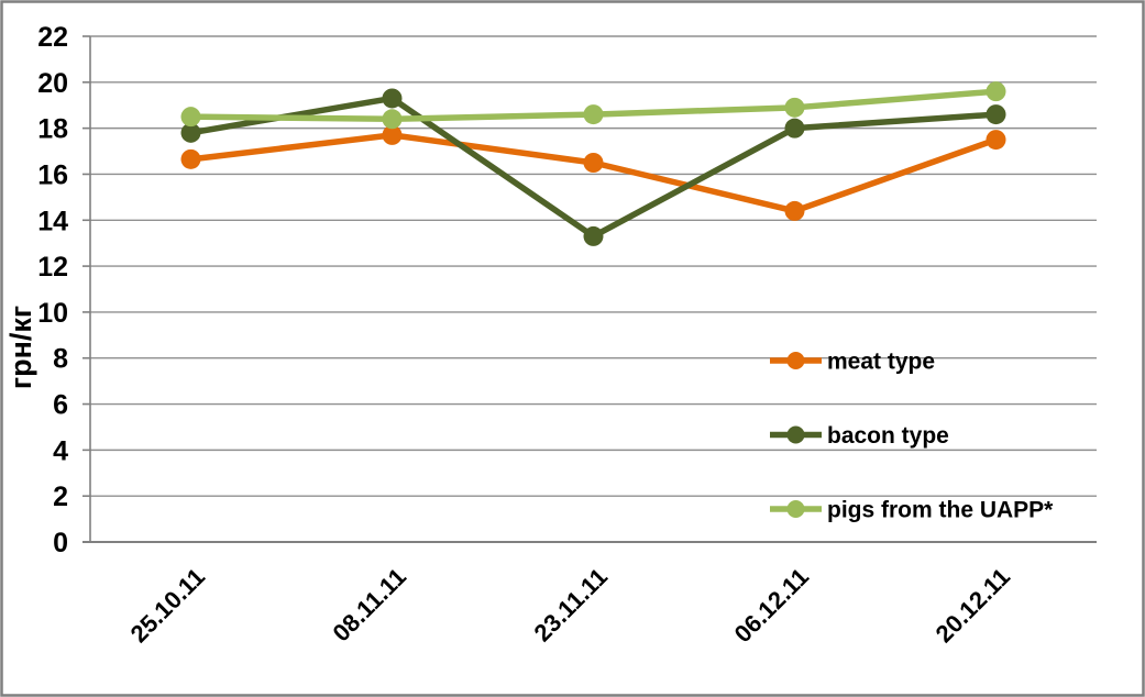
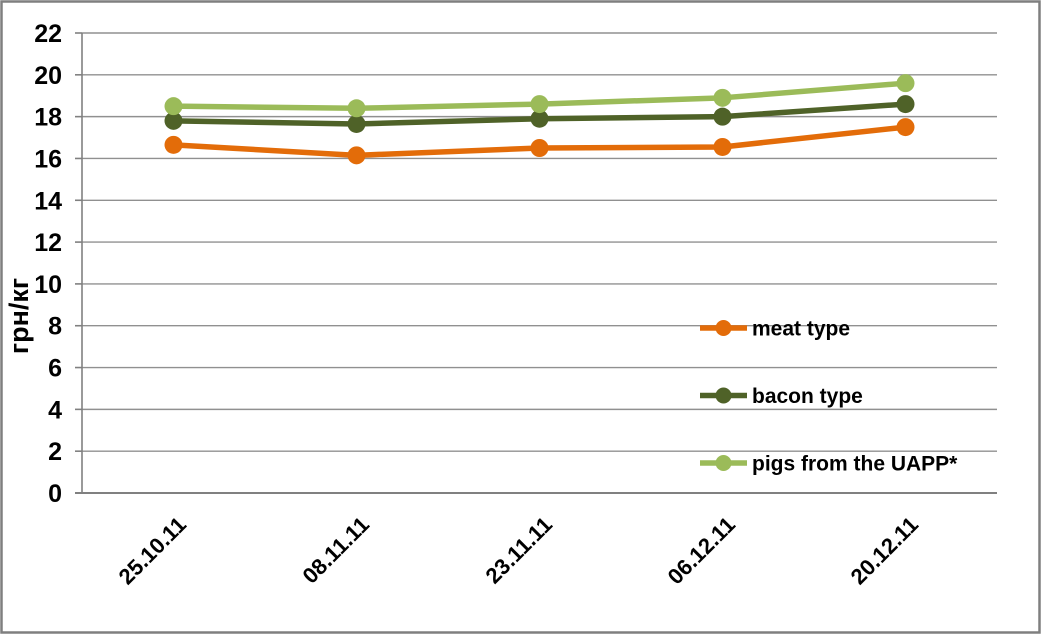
meat type/08.11.11: 17.7 -> 16.1
bacon type/08.11.11: 19.3 -> 17.6
bacon type/23.11.11: 13.3 -> 17.9
meat type/06.12.11: 14.4 -> 16.6
